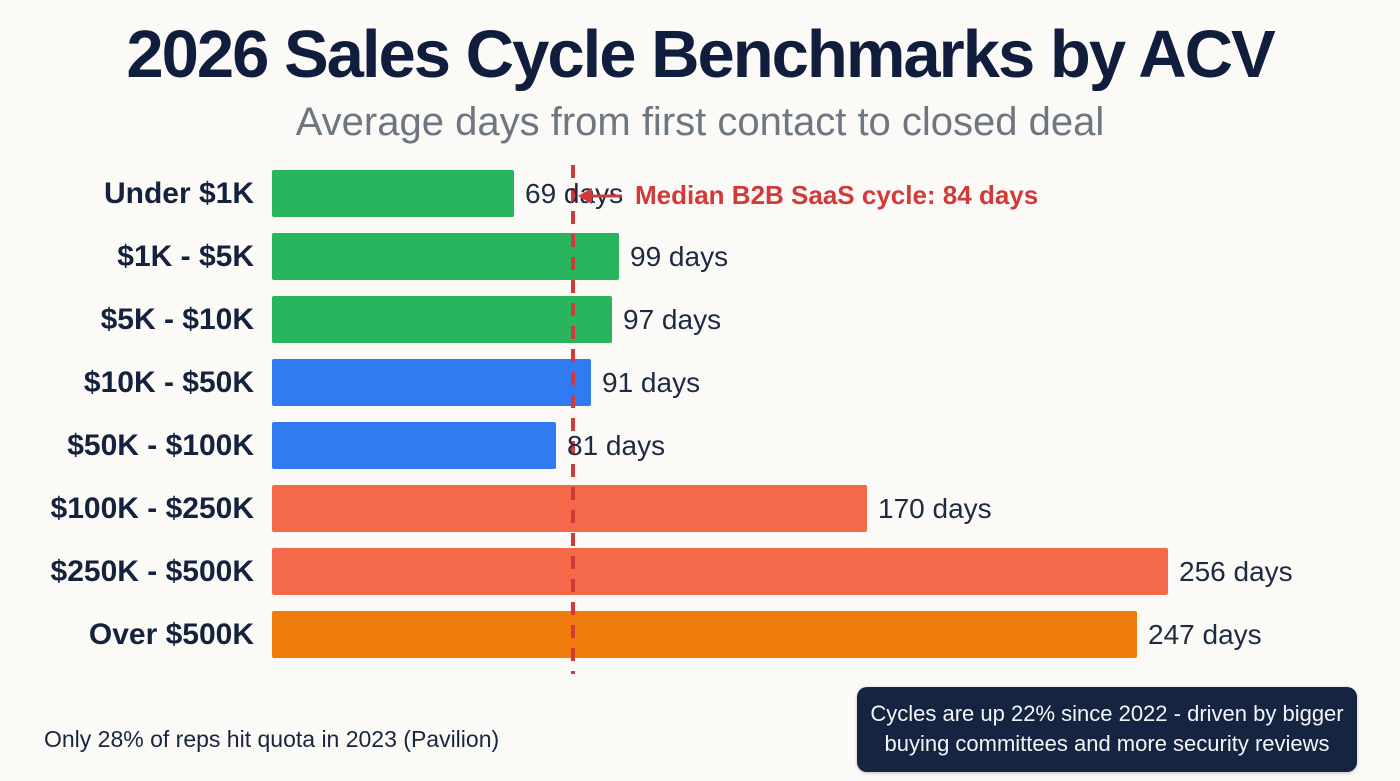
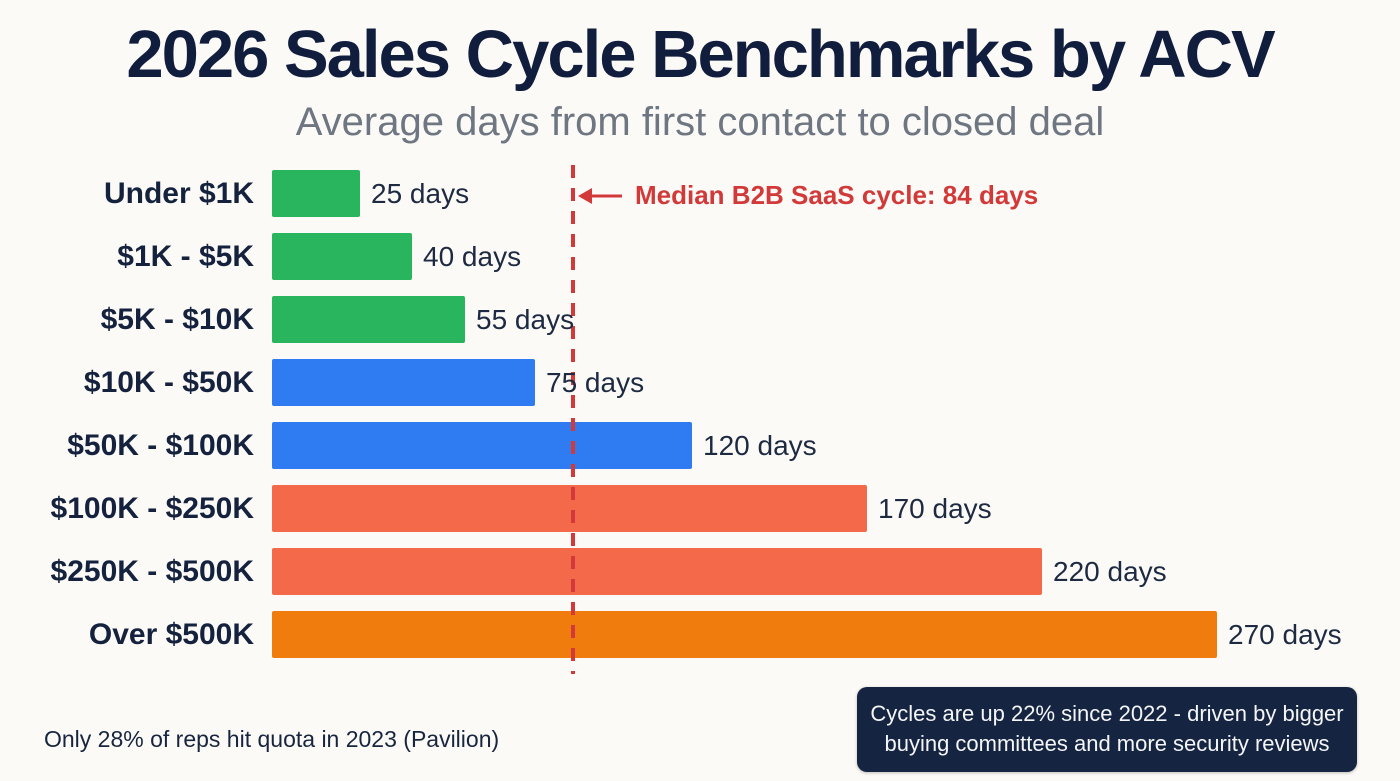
Under $1K: 69 -> 25
$1K - $5K: 99 -> 40
$5K - $10K: 97 -> 55
$10K - $50K: 91 -> 75
$50K - $100K: 81 -> 120
$250K - $500K: 256 -> 220
Over $500K: 247 -> 270
